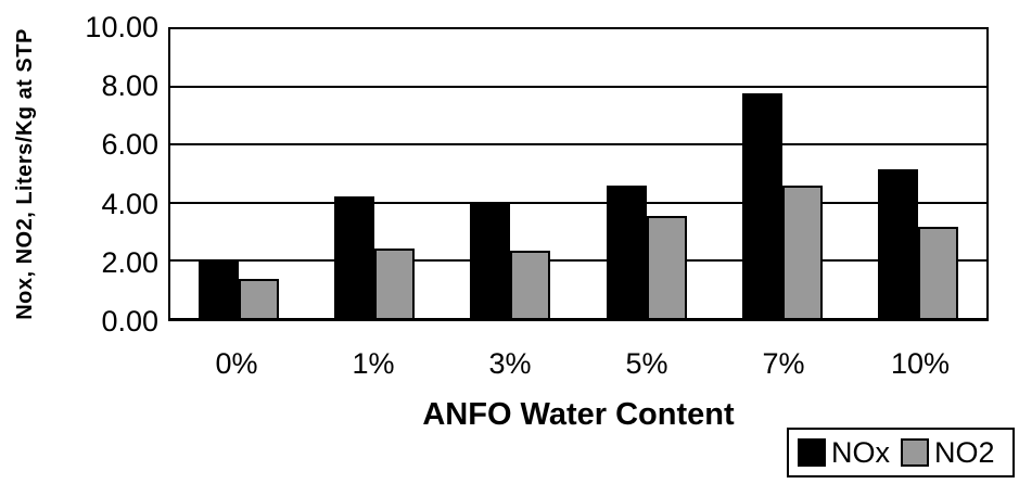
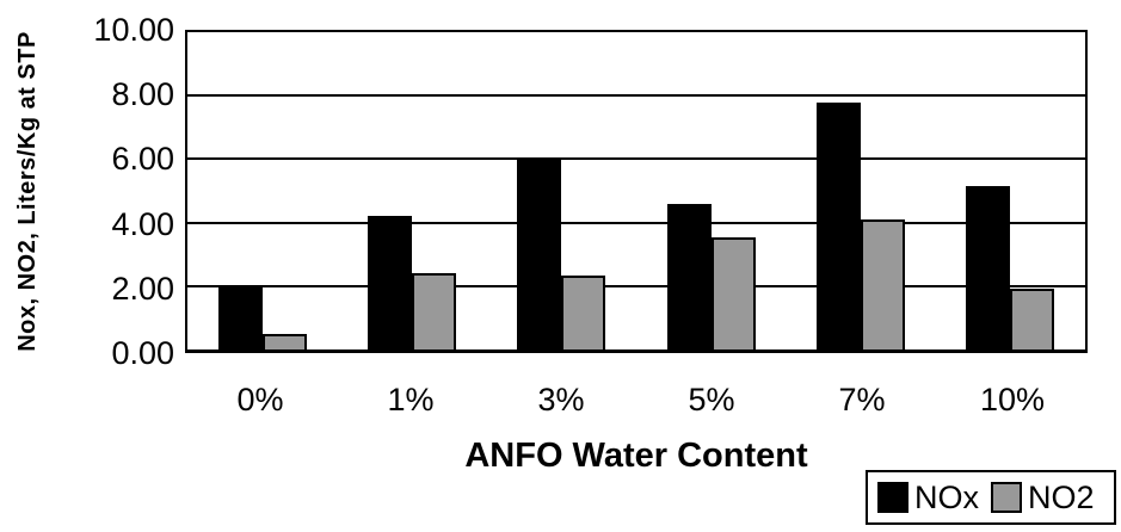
NO2/0%: 1.4 -> 0.5
NOx/3%: 4.0 -> 6.0
NO2/7%: 4.6 -> 4.1
NO2/10%: 3.1 -> 1.9
